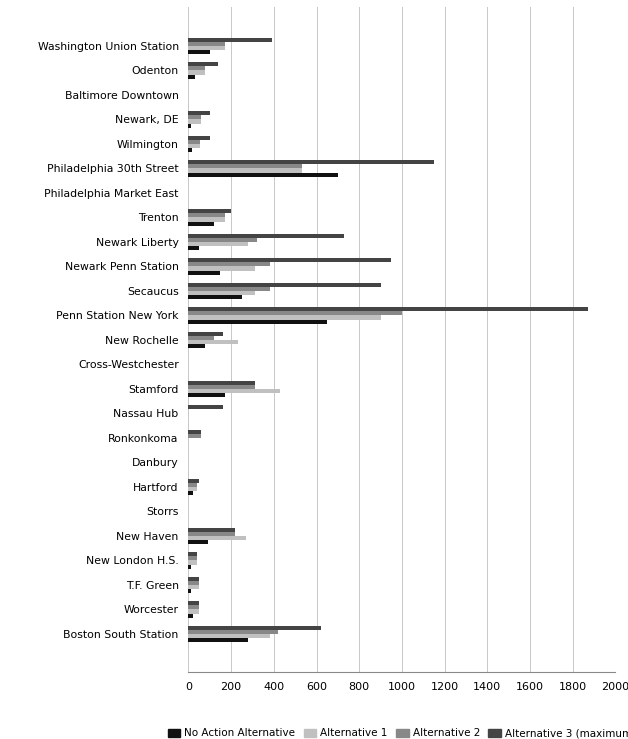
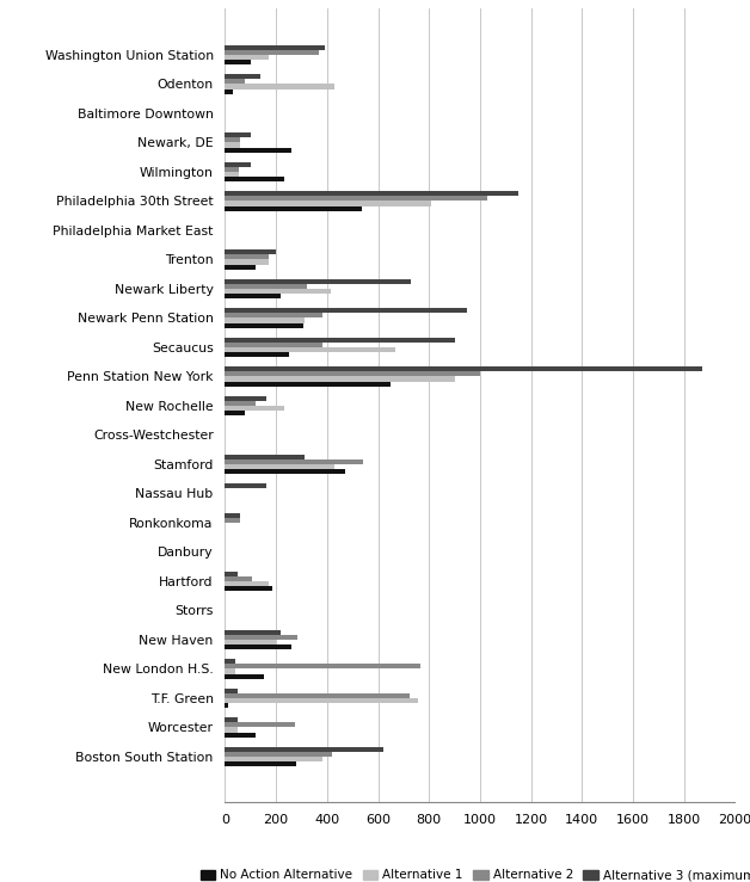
Alternative 2/Washington Union Station: 170 -> 370
Alternative 1/Odenton: 80 -> 430
No Action Alternative/Newark, DE: 10 -> 260
No Action Alternative/Wilmington: 15 -> 230
Alternative 2/Philadelphia 30th Street: 530 -> 1030
Alternative 1/Philadelphia 30th Street: 530 -> 810
No Action Alternative/Philadelphia 30th Street: 700 -> 535
Alternative 1/Newark Liberty: 280 -> 415
No Action Alternative/Newark Liberty: 50 -> 220
No Action Alternative/Newark Penn Station: 150 -> 305
Alternative 1/Secaucus: 310 -> 670
Alternative 2/Stamford: 310 -> 540
No Action Alternative/Stamford: 170 -> 470
Alternative 2/Hartford: 40 -> 105
Alternative 1/Hartford: 40 -> 170
No Action Alternative/Hartford: 20 -> 185
Alternative 2/New Haven: 220 -> 285
Alternative 1/New Haven: 270 -> 200
No Action Alternative/New Haven: 90 -> 260
Alternative 2/New London H.S.: 40 -> 765
No Action Alternative/New London H.S.: 10 -> 155
Alternative 2/T.F. Green: 50 -> 725
Alternative 1/T.F. Green: 50 -> 755
Alternative 2/Worcester: 50 -> 275
No Action Alternative/Worcester: 20 -> 120
